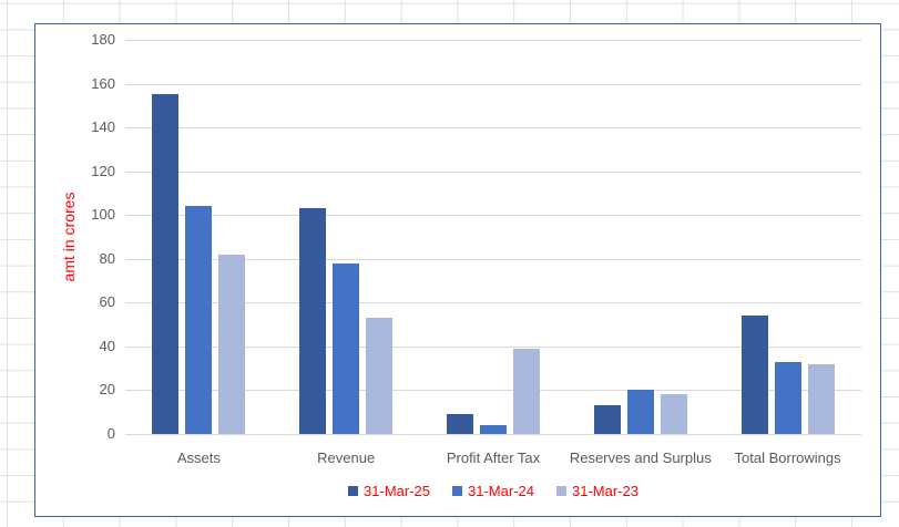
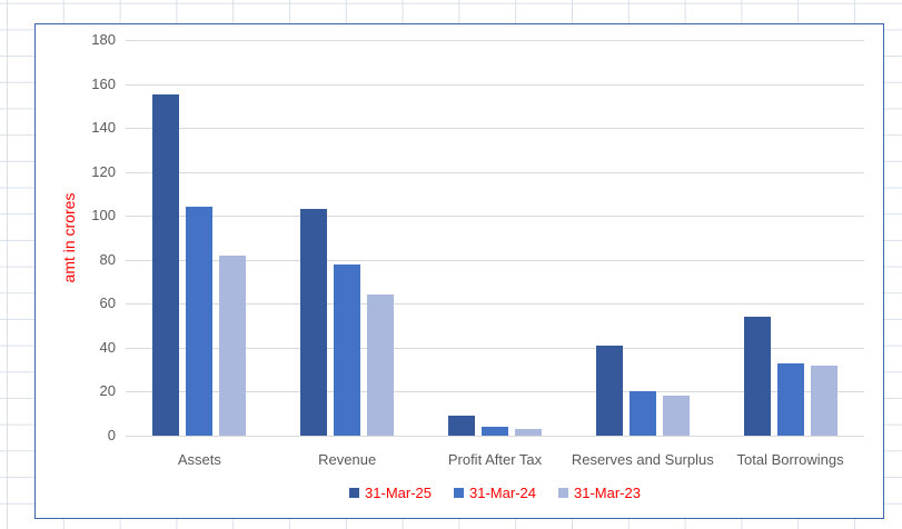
31-Mar-23/Revenue: 53 -> 64
31-Mar-23/Profit After Tax: 39 -> 3
31-Mar-25/Reserves and Surplus: 13 -> 41
